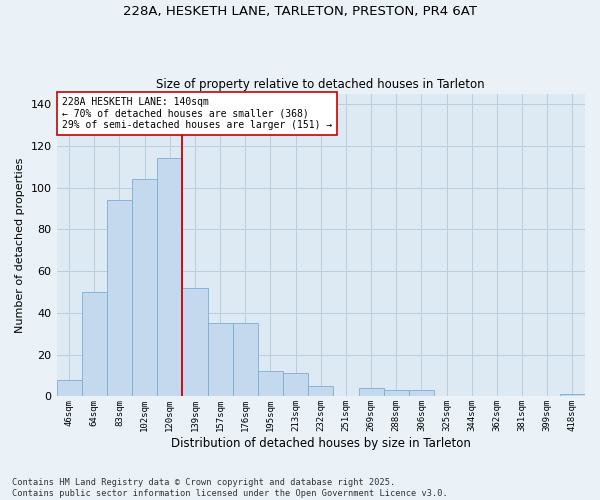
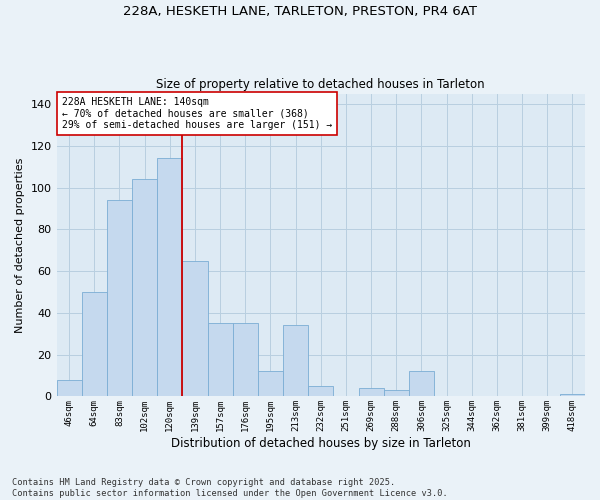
139sqm: 52 -> 65
213sqm: 11 -> 34
306sqm: 3 -> 12
